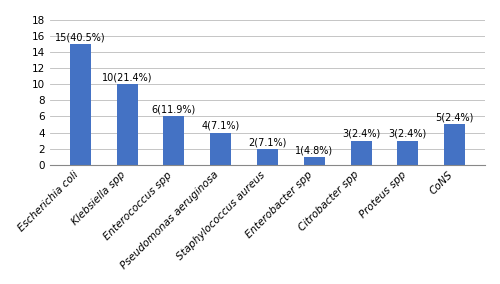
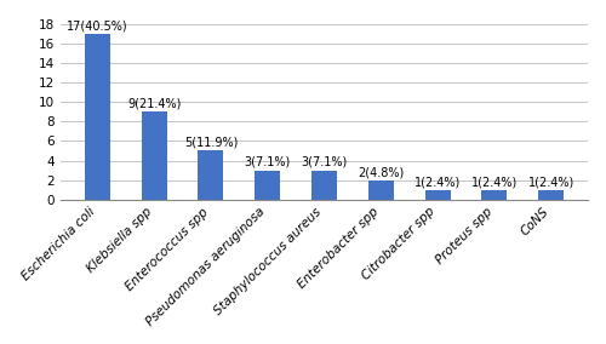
Escherichia coli: 15 -> 17
Klebsiella spp: 10 -> 9
Enterococcus spp: 6 -> 5
Pseudomonas aeruginosa: 4 -> 3
Staphylococcus aureus: 2 -> 3
Enterobacter spp: 1 -> 2
Citrobacter spp: 3 -> 1
Proteus spp: 3 -> 1
CoNS: 5 -> 1
